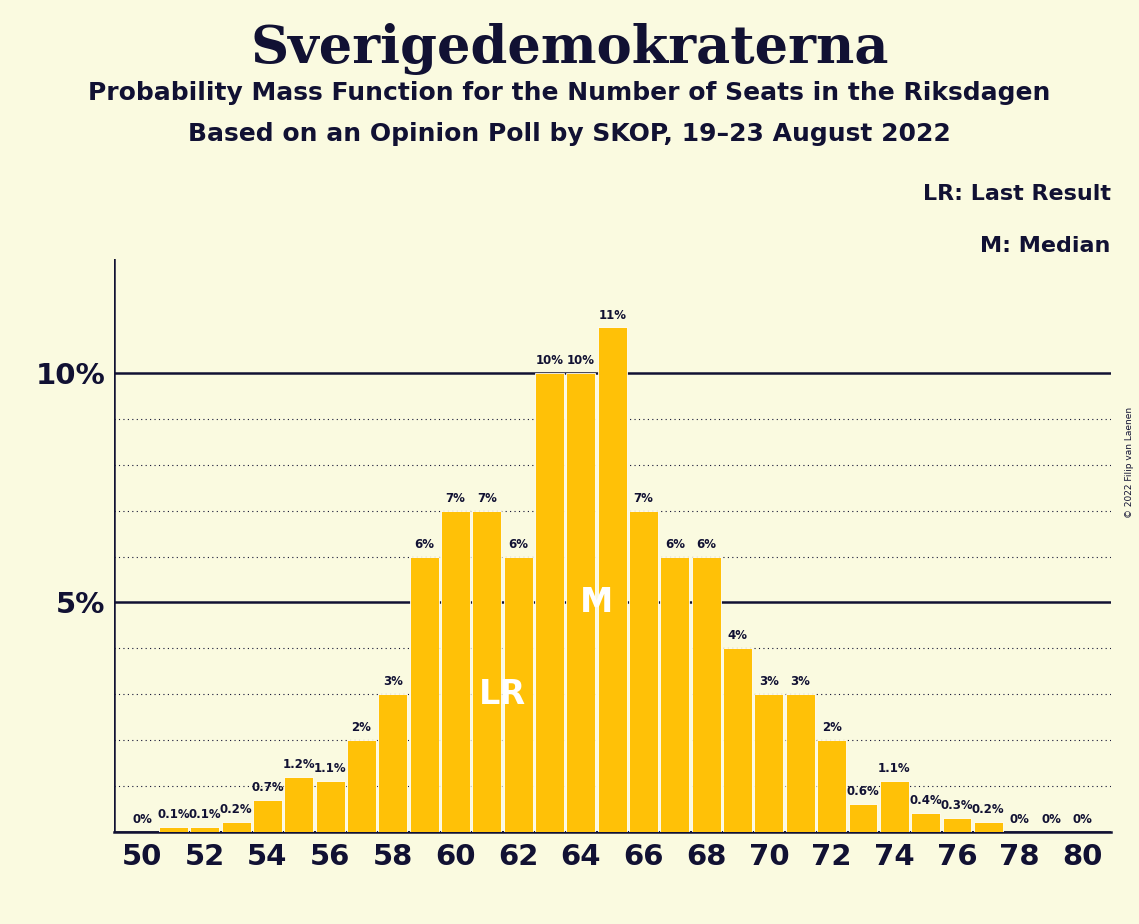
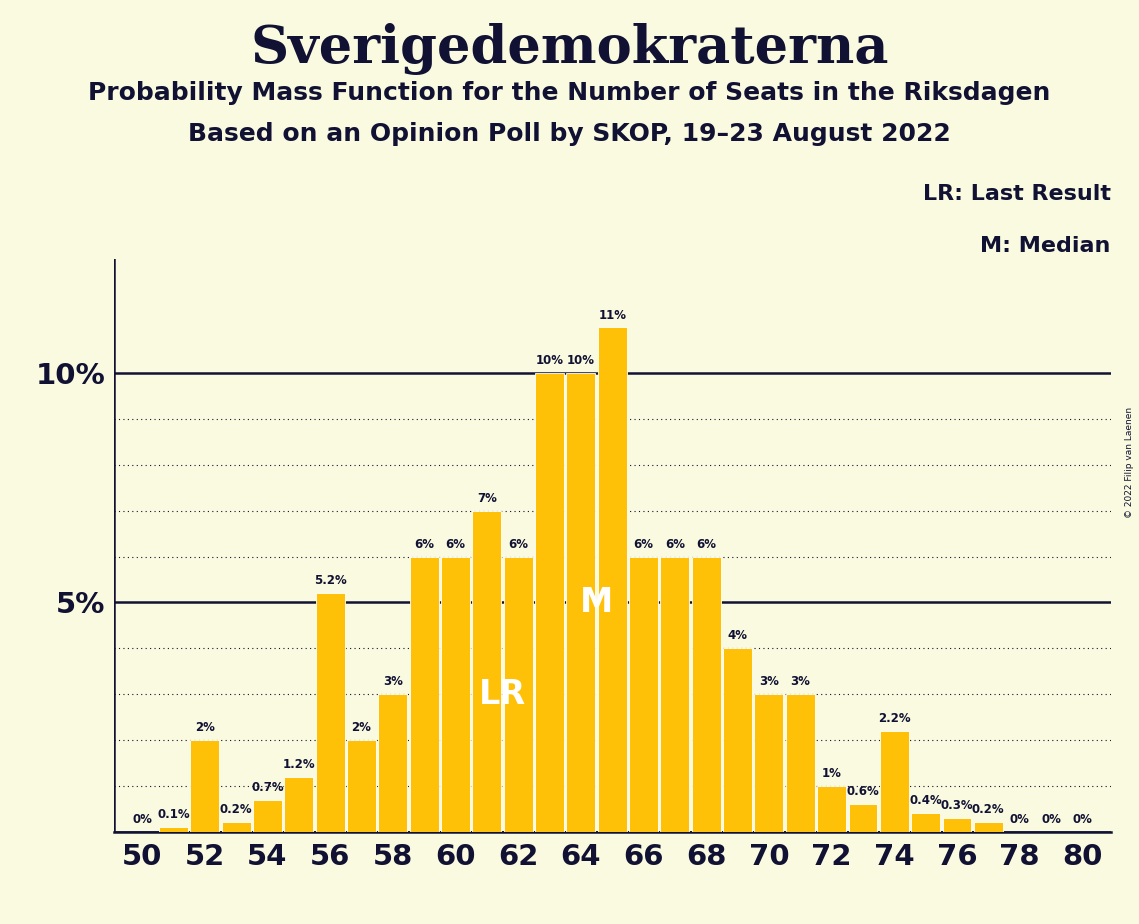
52: 0.1% -> 2%
56: 1.1% -> 5.2%
60: 7% -> 6%
66: 7% -> 6%
72: 2% -> 1%
74: 1.1% -> 2.2%
